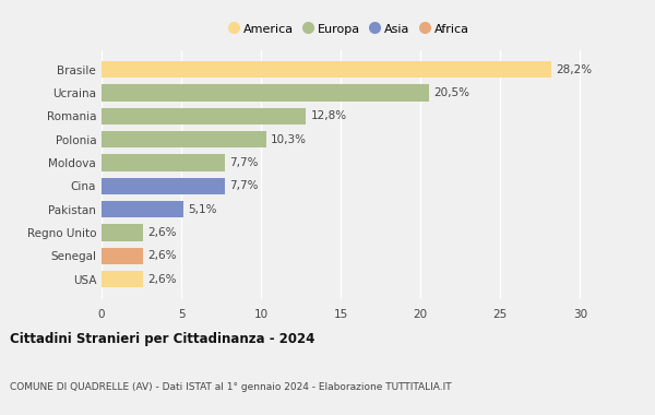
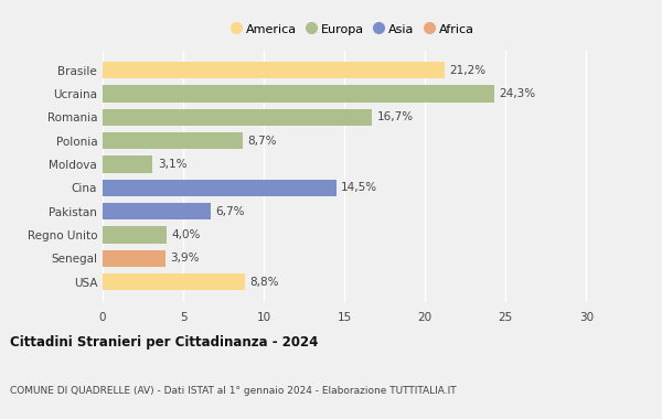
Brasile: 28,2% -> 21,2%
Ucraina: 20,5% -> 24,3%
Romania: 12,8% -> 16,7%
Polonia: 10,3% -> 8,7%
Moldova: 7,7% -> 3,1%
Cina: 7,7% -> 14,5%
Pakistan: 5,1% -> 6,7%
Regno Unito: 2,6% -> 4,0%
Senegal: 2,6% -> 3,9%
USA: 2,6% -> 8,8%
